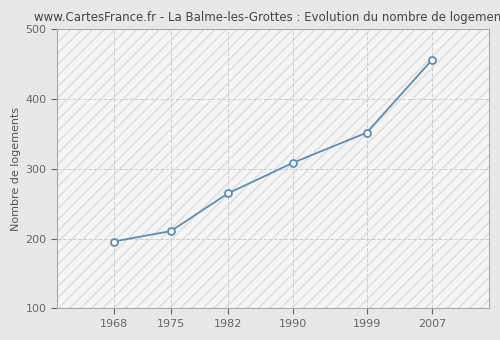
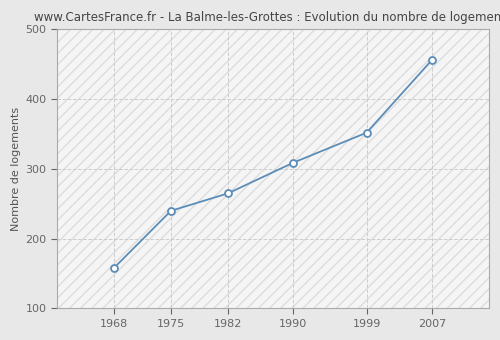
1968: 196 -> 158
1975: 211 -> 240
